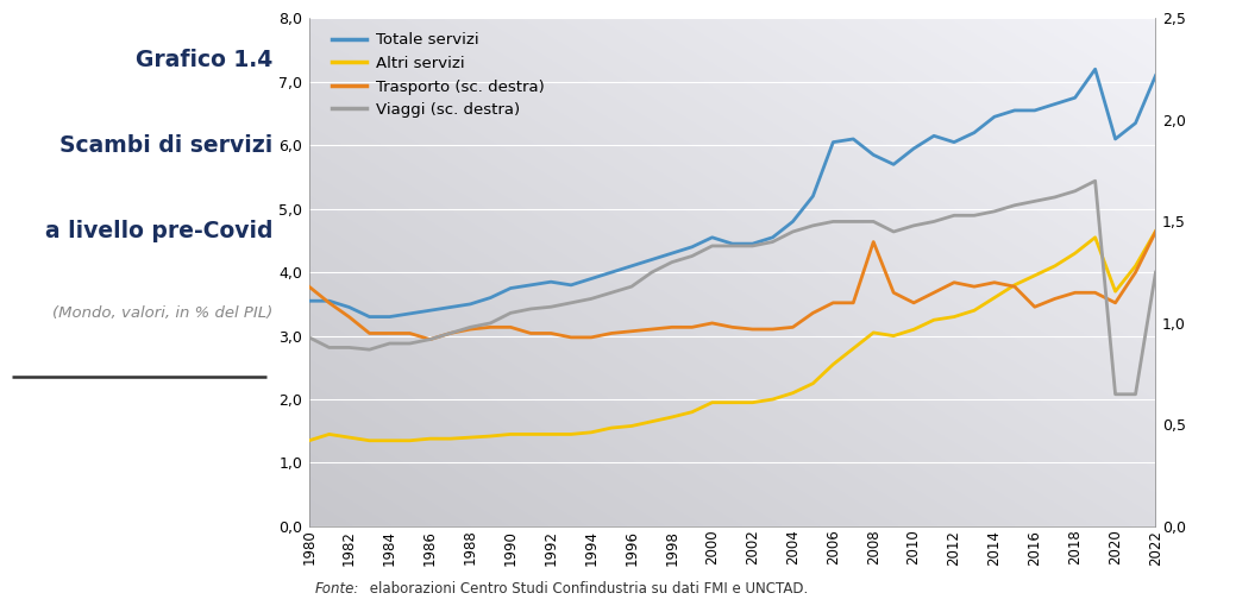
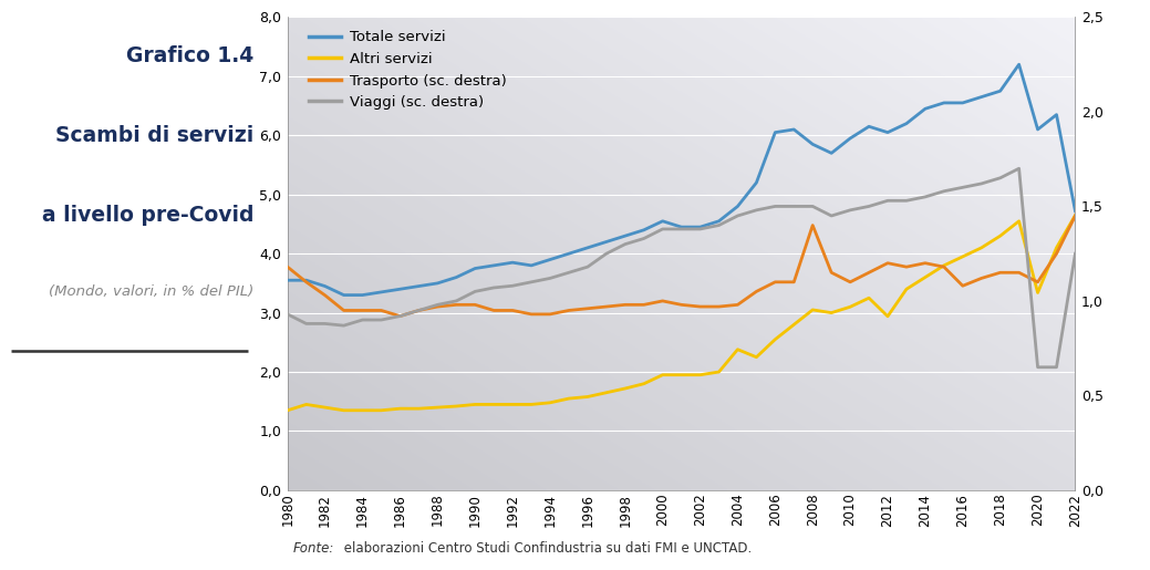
Altri servizi/2004: 2,10 -> 2,38
Altri servizi/2012: 3,30 -> 2,94
Altri servizi/2020: 3,70 -> 3,34
Totale servizi/2022: 7,10 -> 4,72
